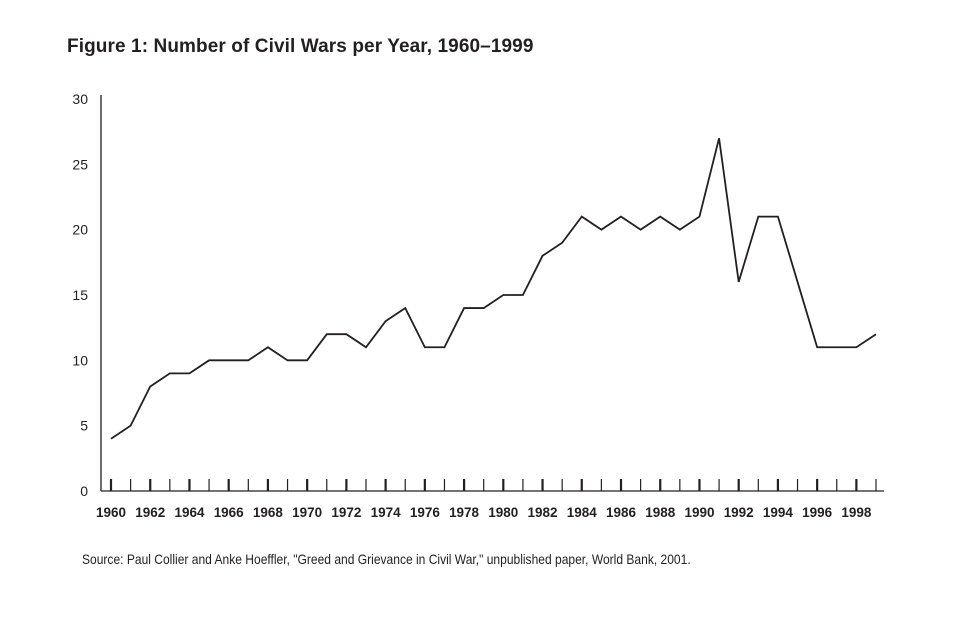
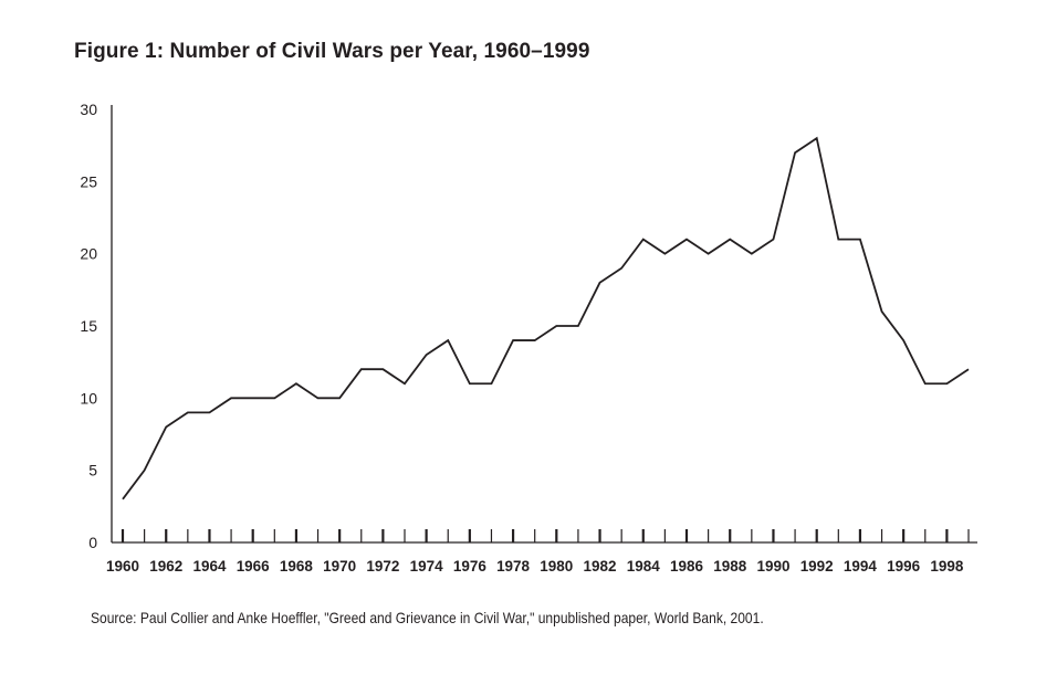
1960: 4 -> 3
1992: 16 -> 28
1996: 11 -> 14
